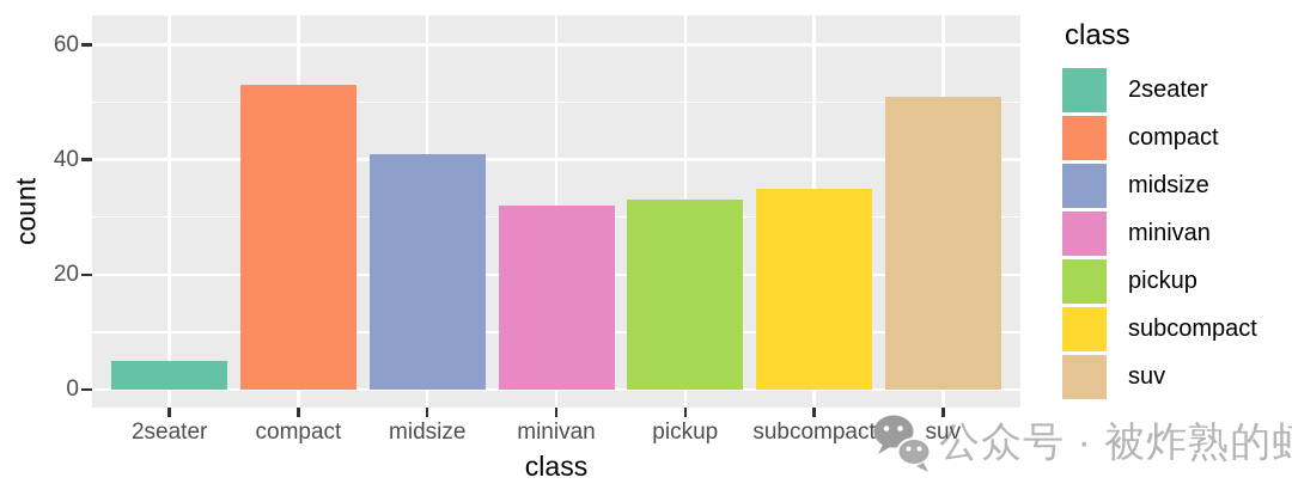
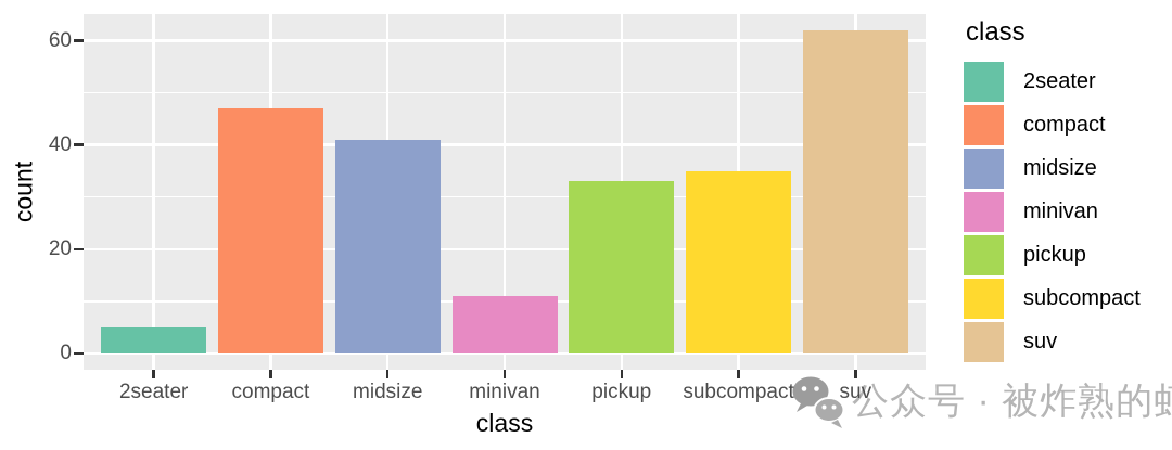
compact: 53 -> 47
minivan: 32 -> 11
suv: 51 -> 62
